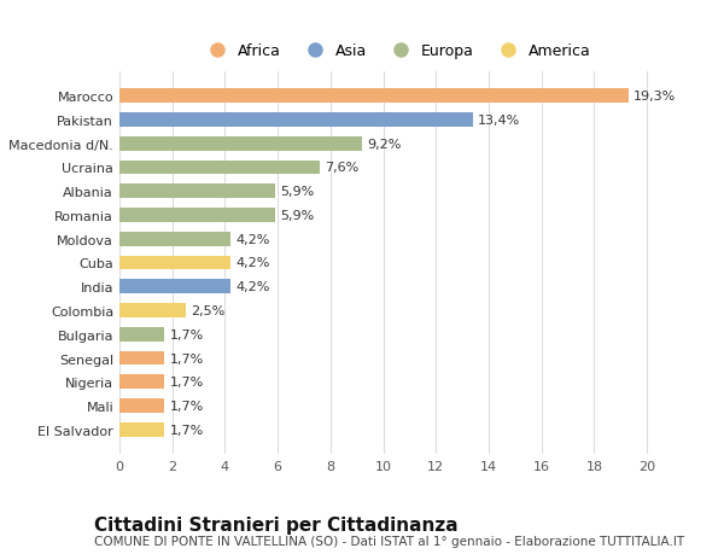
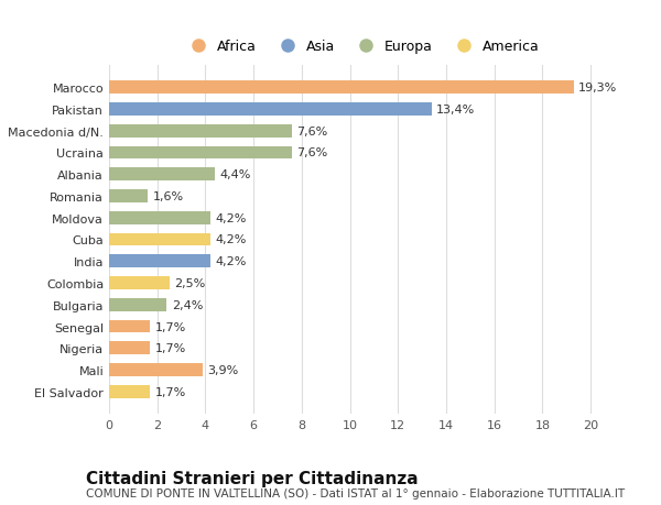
Macedonia d/N.: 9,2% -> 7,6%
Albania: 5,9% -> 4,4%
Romania: 5,9% -> 1,6%
Bulgaria: 1,7% -> 2,4%
Mali: 1,7% -> 3,9%
